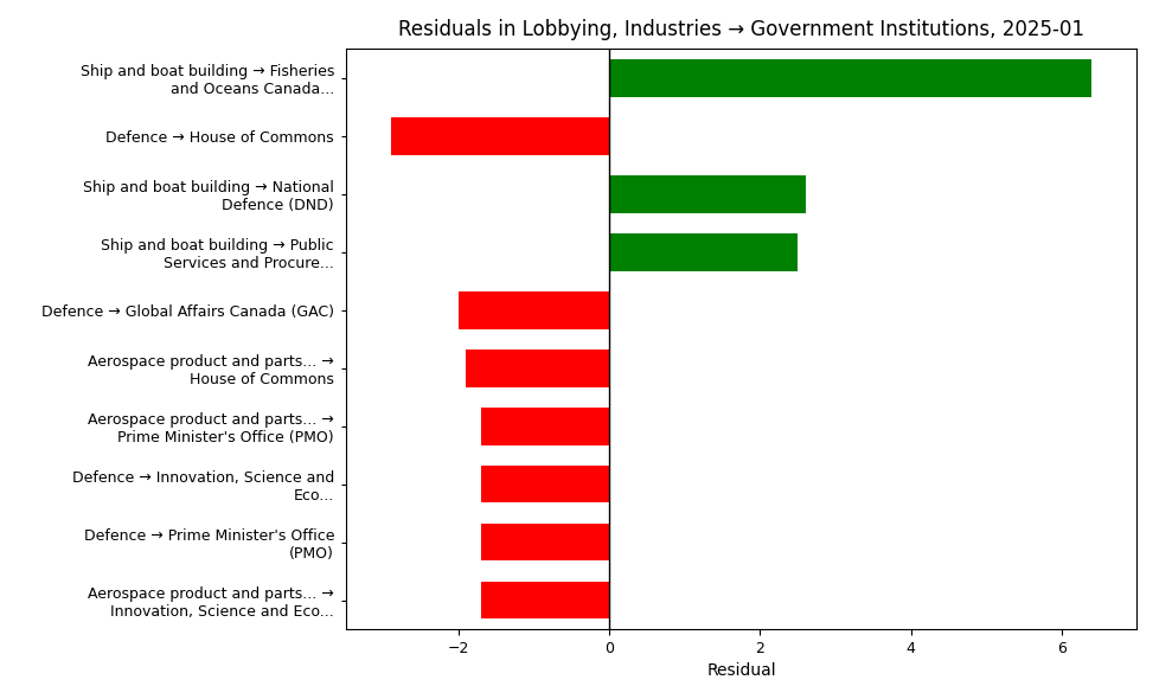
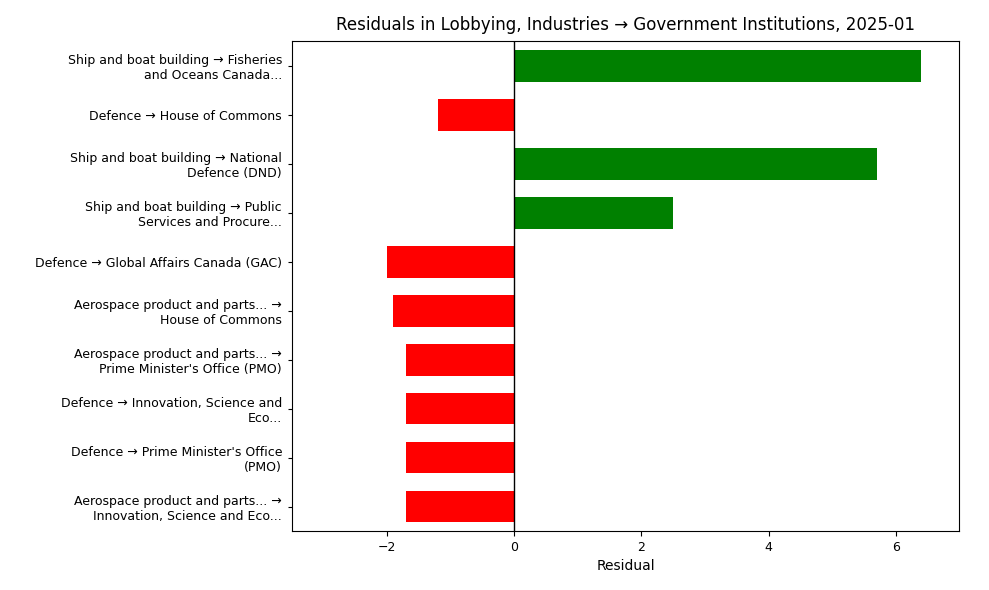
Defence → House of Commons: -2.9 -> -1.2
Ship and boat building → National Defence (DND): 2.6 -> 5.7
